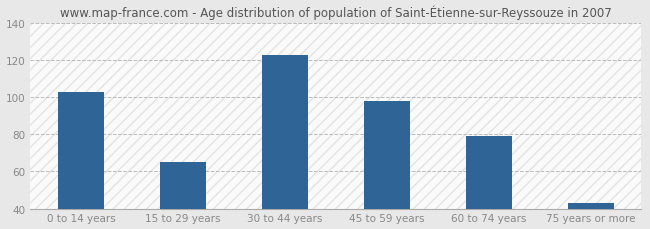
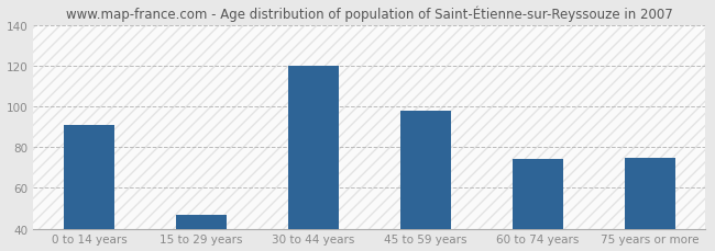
0 to 14 years: 103 -> 91
15 to 29 years: 65 -> 47
30 to 44 years: 123 -> 120
60 to 74 years: 79 -> 74
75 years or more: 43 -> 75
